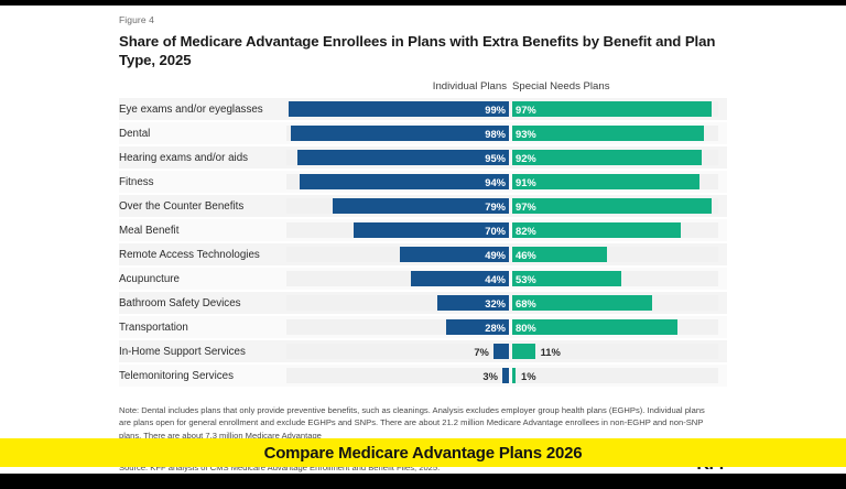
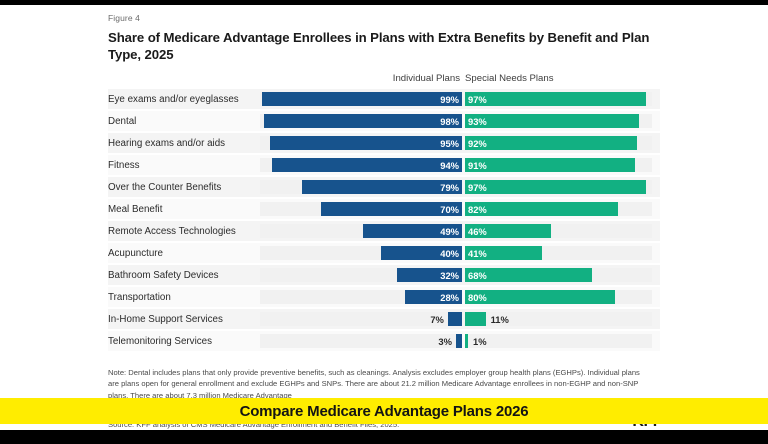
Individual Plans/Acupuncture: 44% -> 40%
Special Needs Plans/Acupuncture: 53% -> 41%
